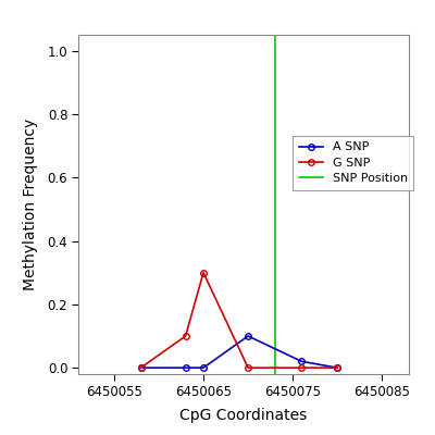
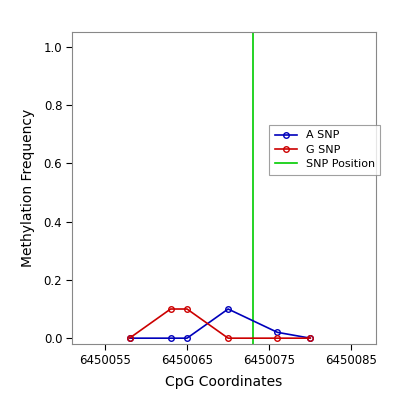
G SNP/6450065: 0.3 -> 0.1
